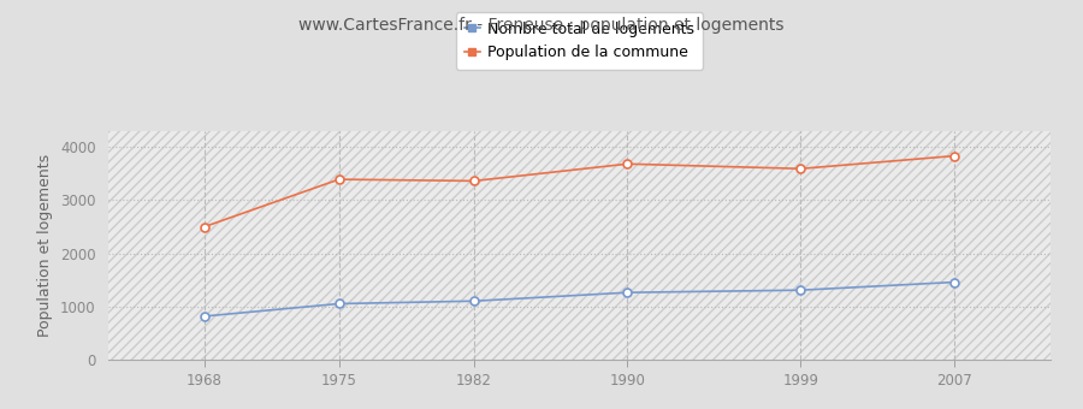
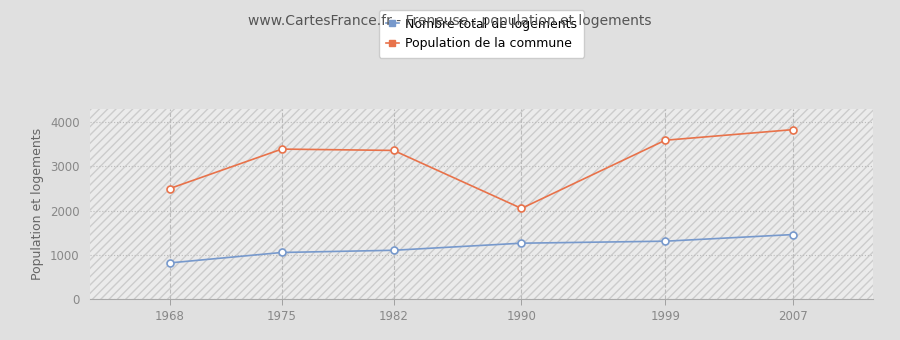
Population de la commune/1990: 3680 -> 2050
